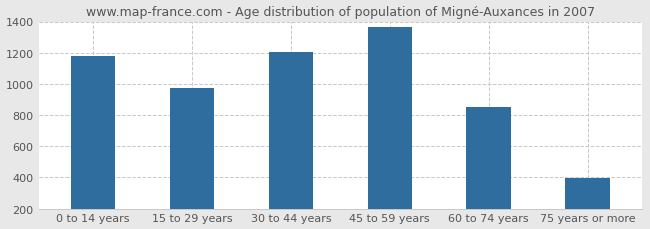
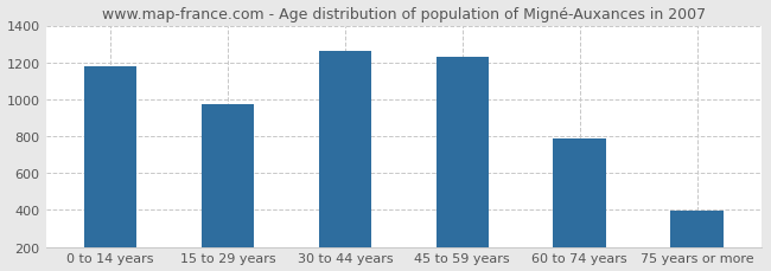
30 to 44 years: 1200 -> 1260
45 to 59 years: 1360 -> 1230
60 to 74 years: 850 -> 790
